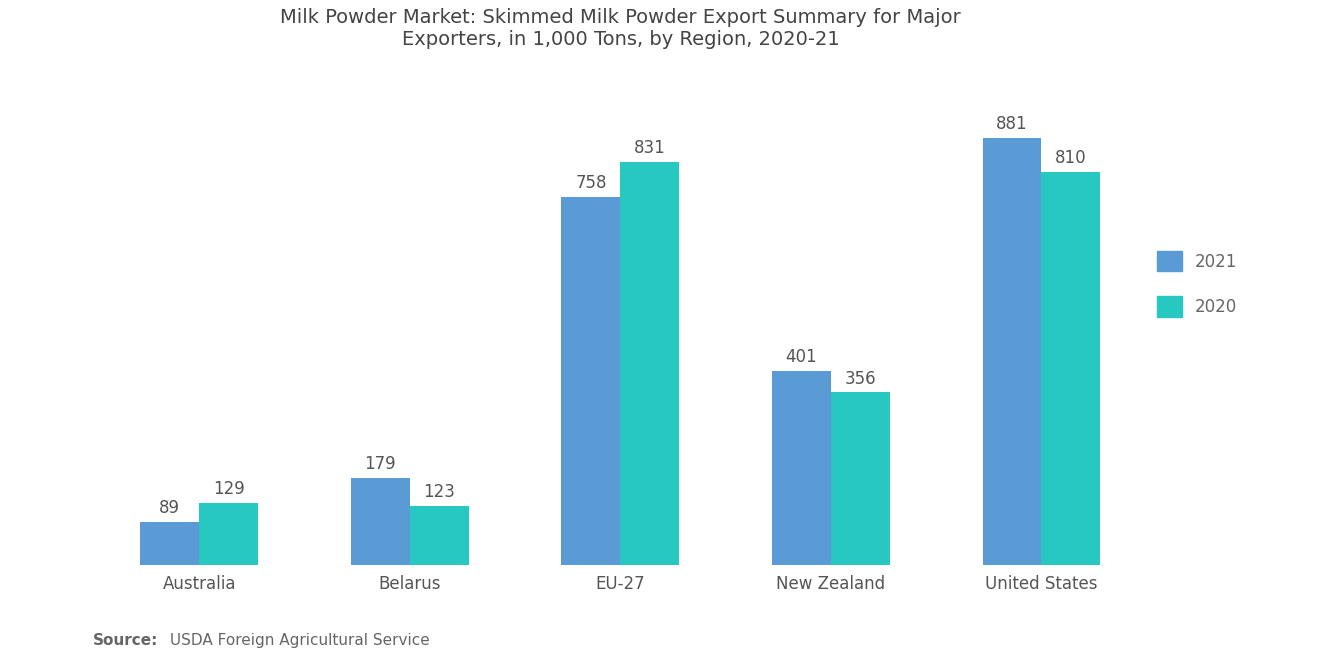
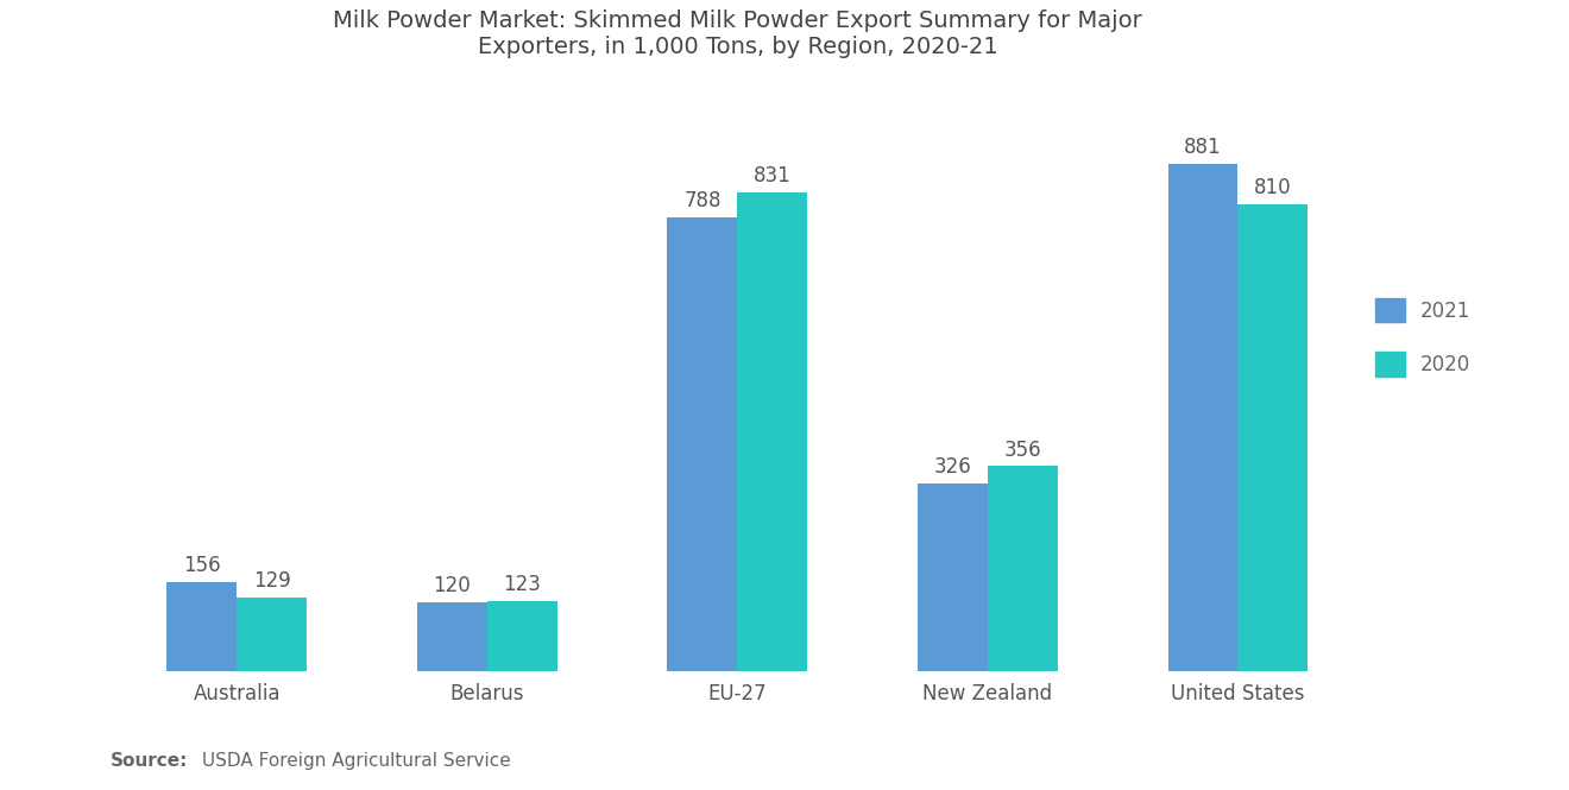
2021/Australia: 89 -> 156
2021/Belarus: 179 -> 120
2021/EU-27: 758 -> 788
2021/New Zealand: 401 -> 326
